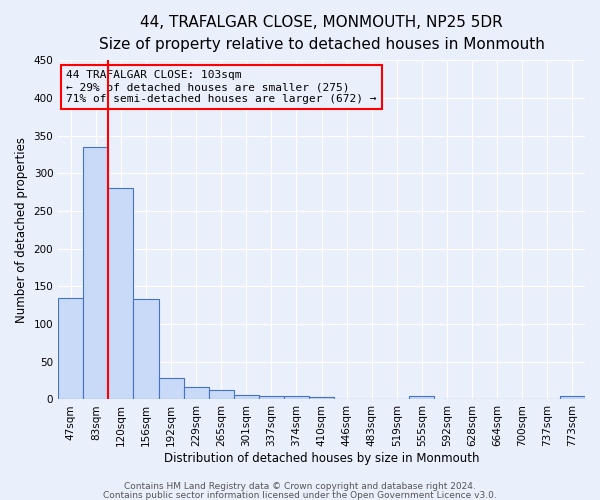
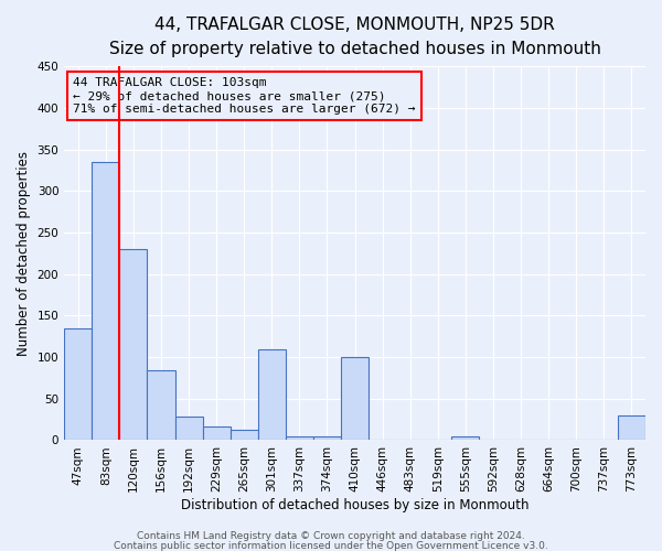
120sqm: 280 -> 230
156sqm: 133 -> 84
301sqm: 6 -> 110
410sqm: 3 -> 100
773sqm: 4 -> 30
